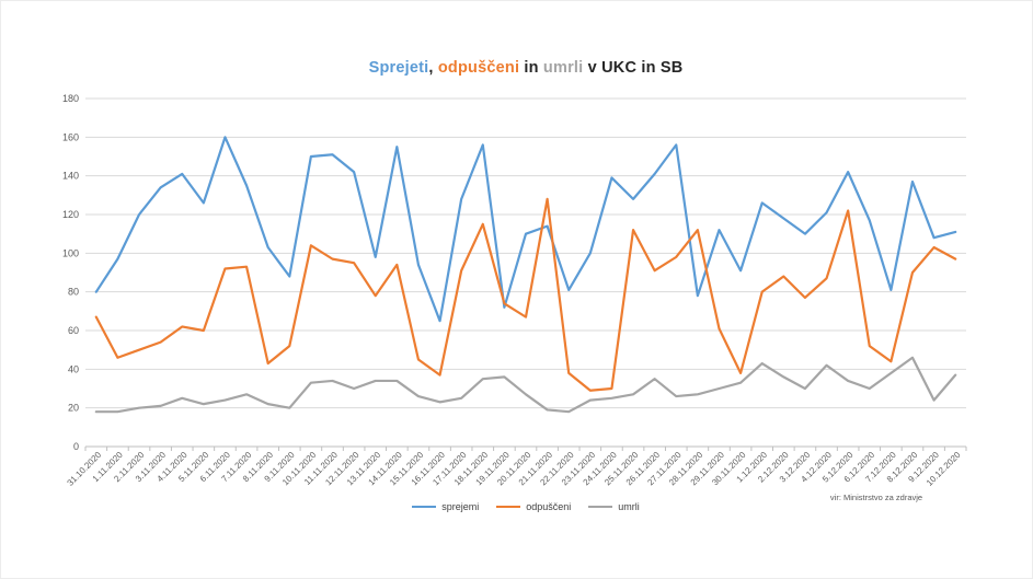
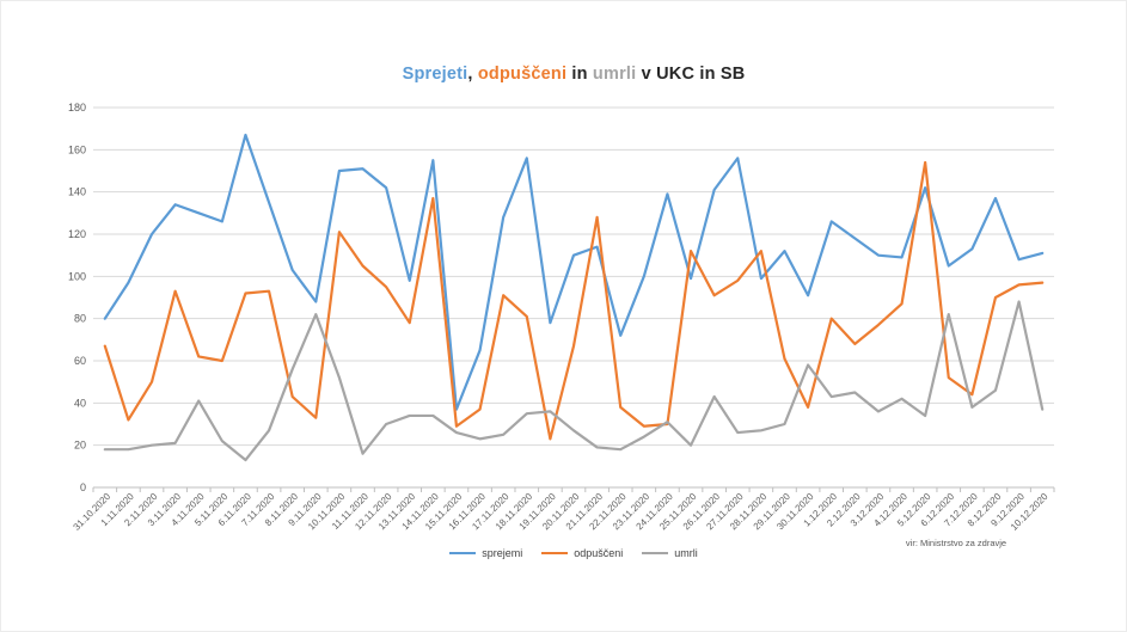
odpuščeni/1.11.2020: 46 -> 32
odpuščeni/3.11.2020: 54 -> 93
sprejemi/4.11.2020: 141 -> 130
umrli/4.11.2020: 25 -> 41
sprejemi/6.11.2020: 160 -> 167
umrli/6.11.2020: 24 -> 13
umrli/8.11.2020: 22 -> 56
odpuščeni/9.11.2020: 52 -> 33
umrli/9.11.2020: 20 -> 82
odpuščeni/10.11.2020: 104 -> 121
umrli/10.11.2020: 33 -> 52
odpuščeni/11.11.2020: 97 -> 105
umrli/11.11.2020: 34 -> 16
odpuščeni/14.11.2020: 94 -> 137
sprejemi/15.11.2020: 94 -> 37
odpuščeni/15.11.2020: 45 -> 29
odpuščeni/18.11.2020: 115 -> 81
sprejemi/19.11.2020: 72 -> 78
odpuščeni/19.11.2020: 74 -> 23
sprejemi/22.11.2020: 81 -> 72
umrli/24.11.2020: 25 -> 31
sprejemi/25.11.2020: 128 -> 99
umrli/25.11.2020: 27 -> 20
umrli/26.11.2020: 35 -> 43
sprejemi/28.11.2020: 78 -> 99
umrli/30.11.2020: 33 -> 58
odpuščeni/2.12.2020: 88 -> 68
umrli/2.12.2020: 36 -> 45
umrli/3.12.2020: 30 -> 36
sprejemi/4.12.2020: 121 -> 109
odpuščeni/5.12.2020: 122 -> 154
sprejemi/6.12.2020: 117 -> 105
umrli/6.12.2020: 30 -> 82
sprejemi/7.12.2020: 81 -> 113
odpuščeni/9.12.2020: 103 -> 96
umrli/9.12.2020: 24 -> 88
